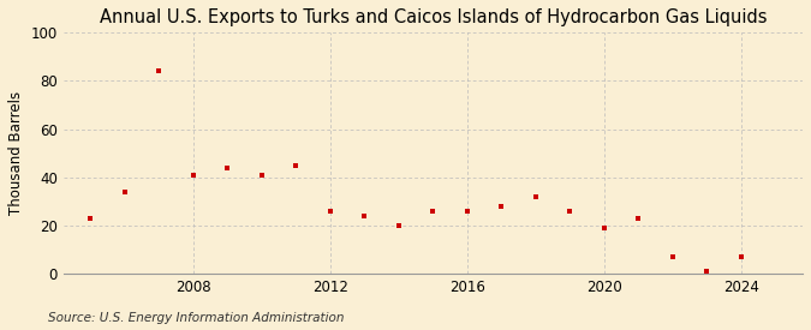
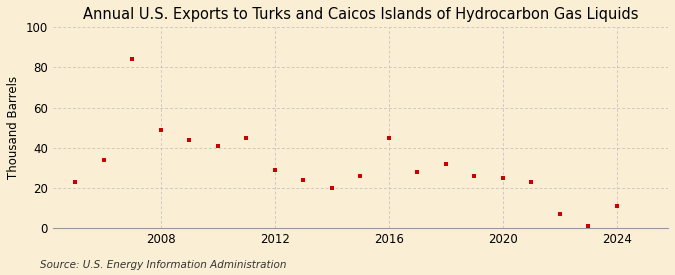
2008: 41 -> 49
2012: 26 -> 29
2016: 26 -> 45
2020: 19 -> 25
2024: 7 -> 11
